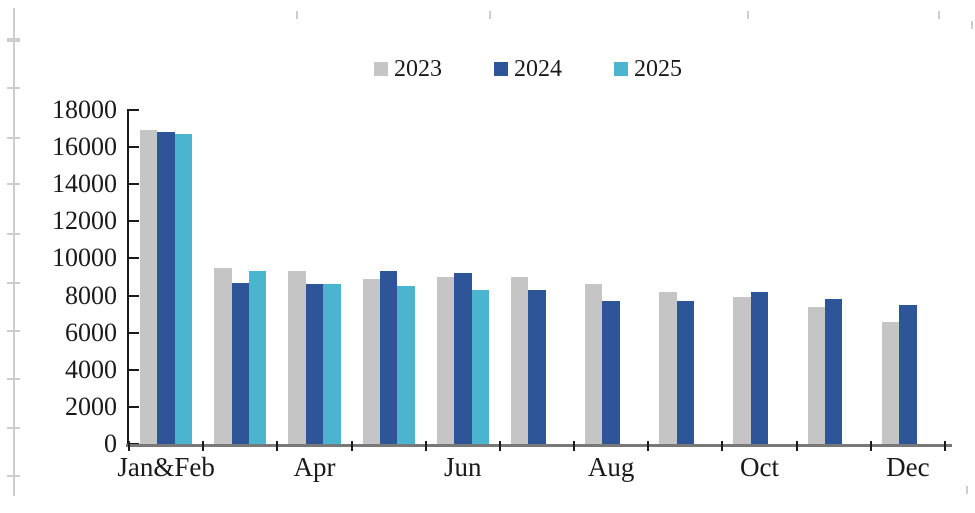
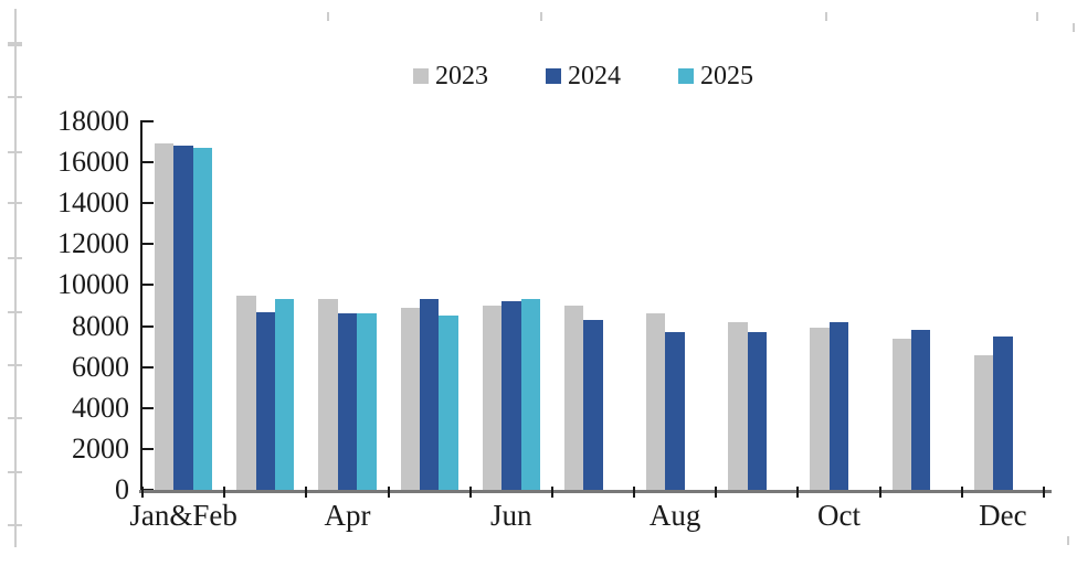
2025/Jun: 8300 -> 9300
